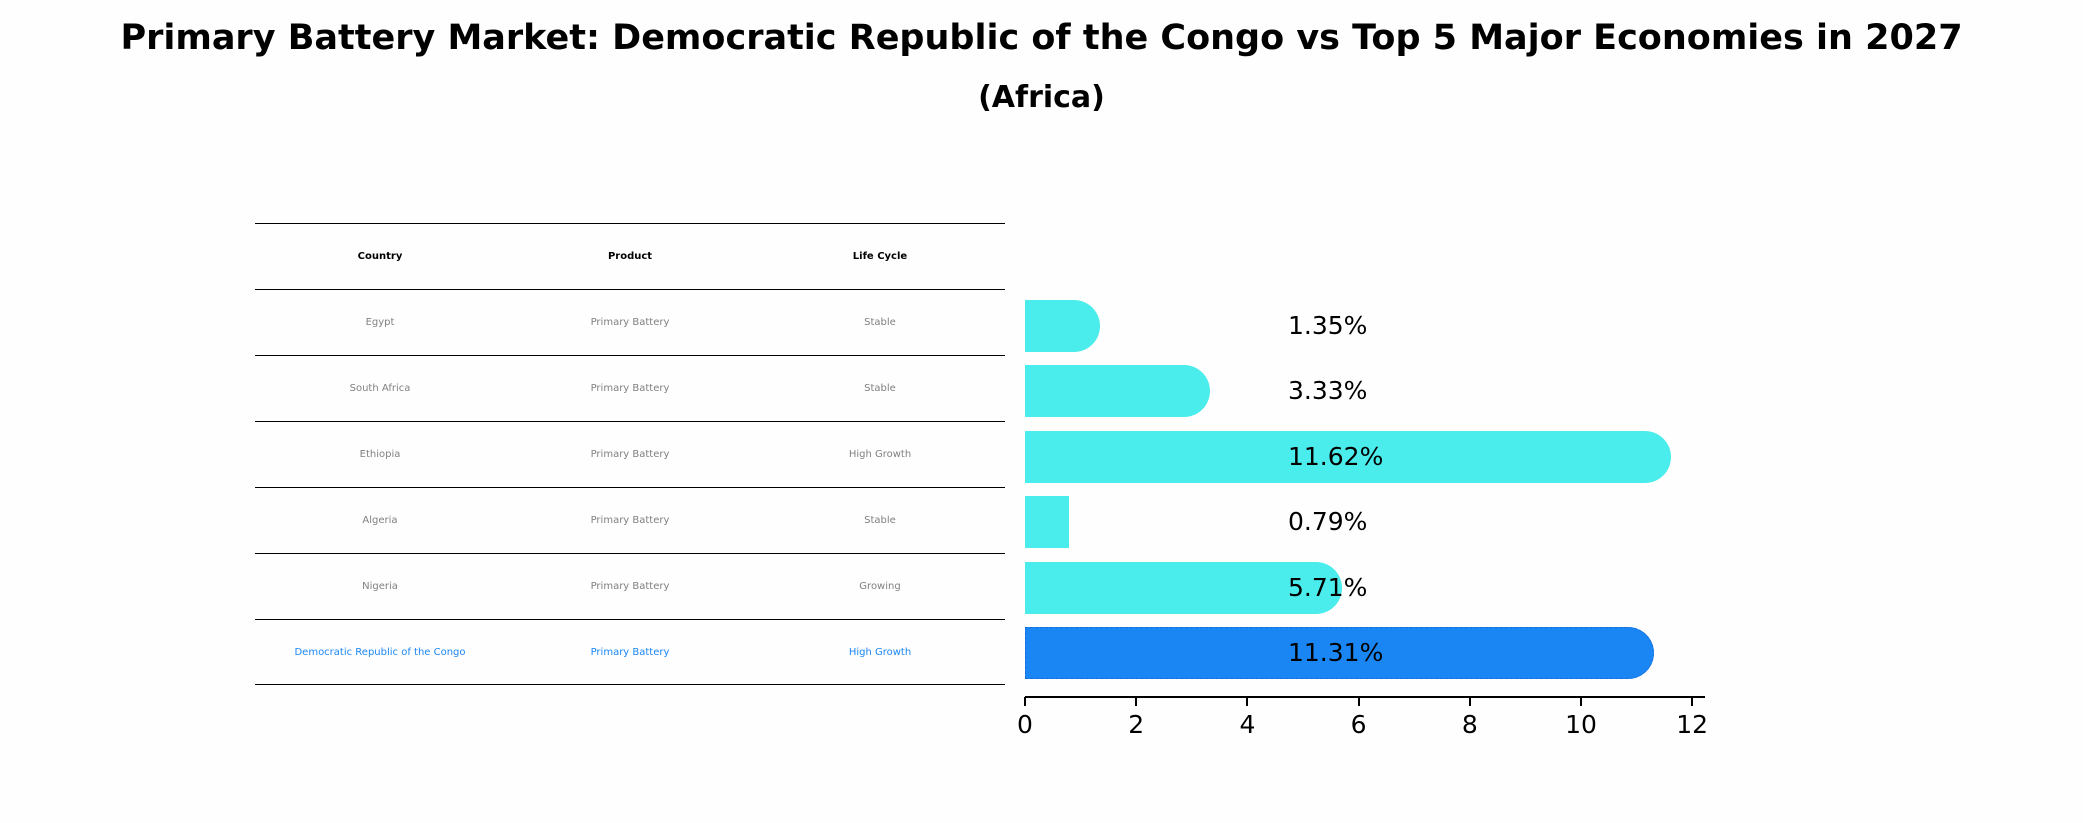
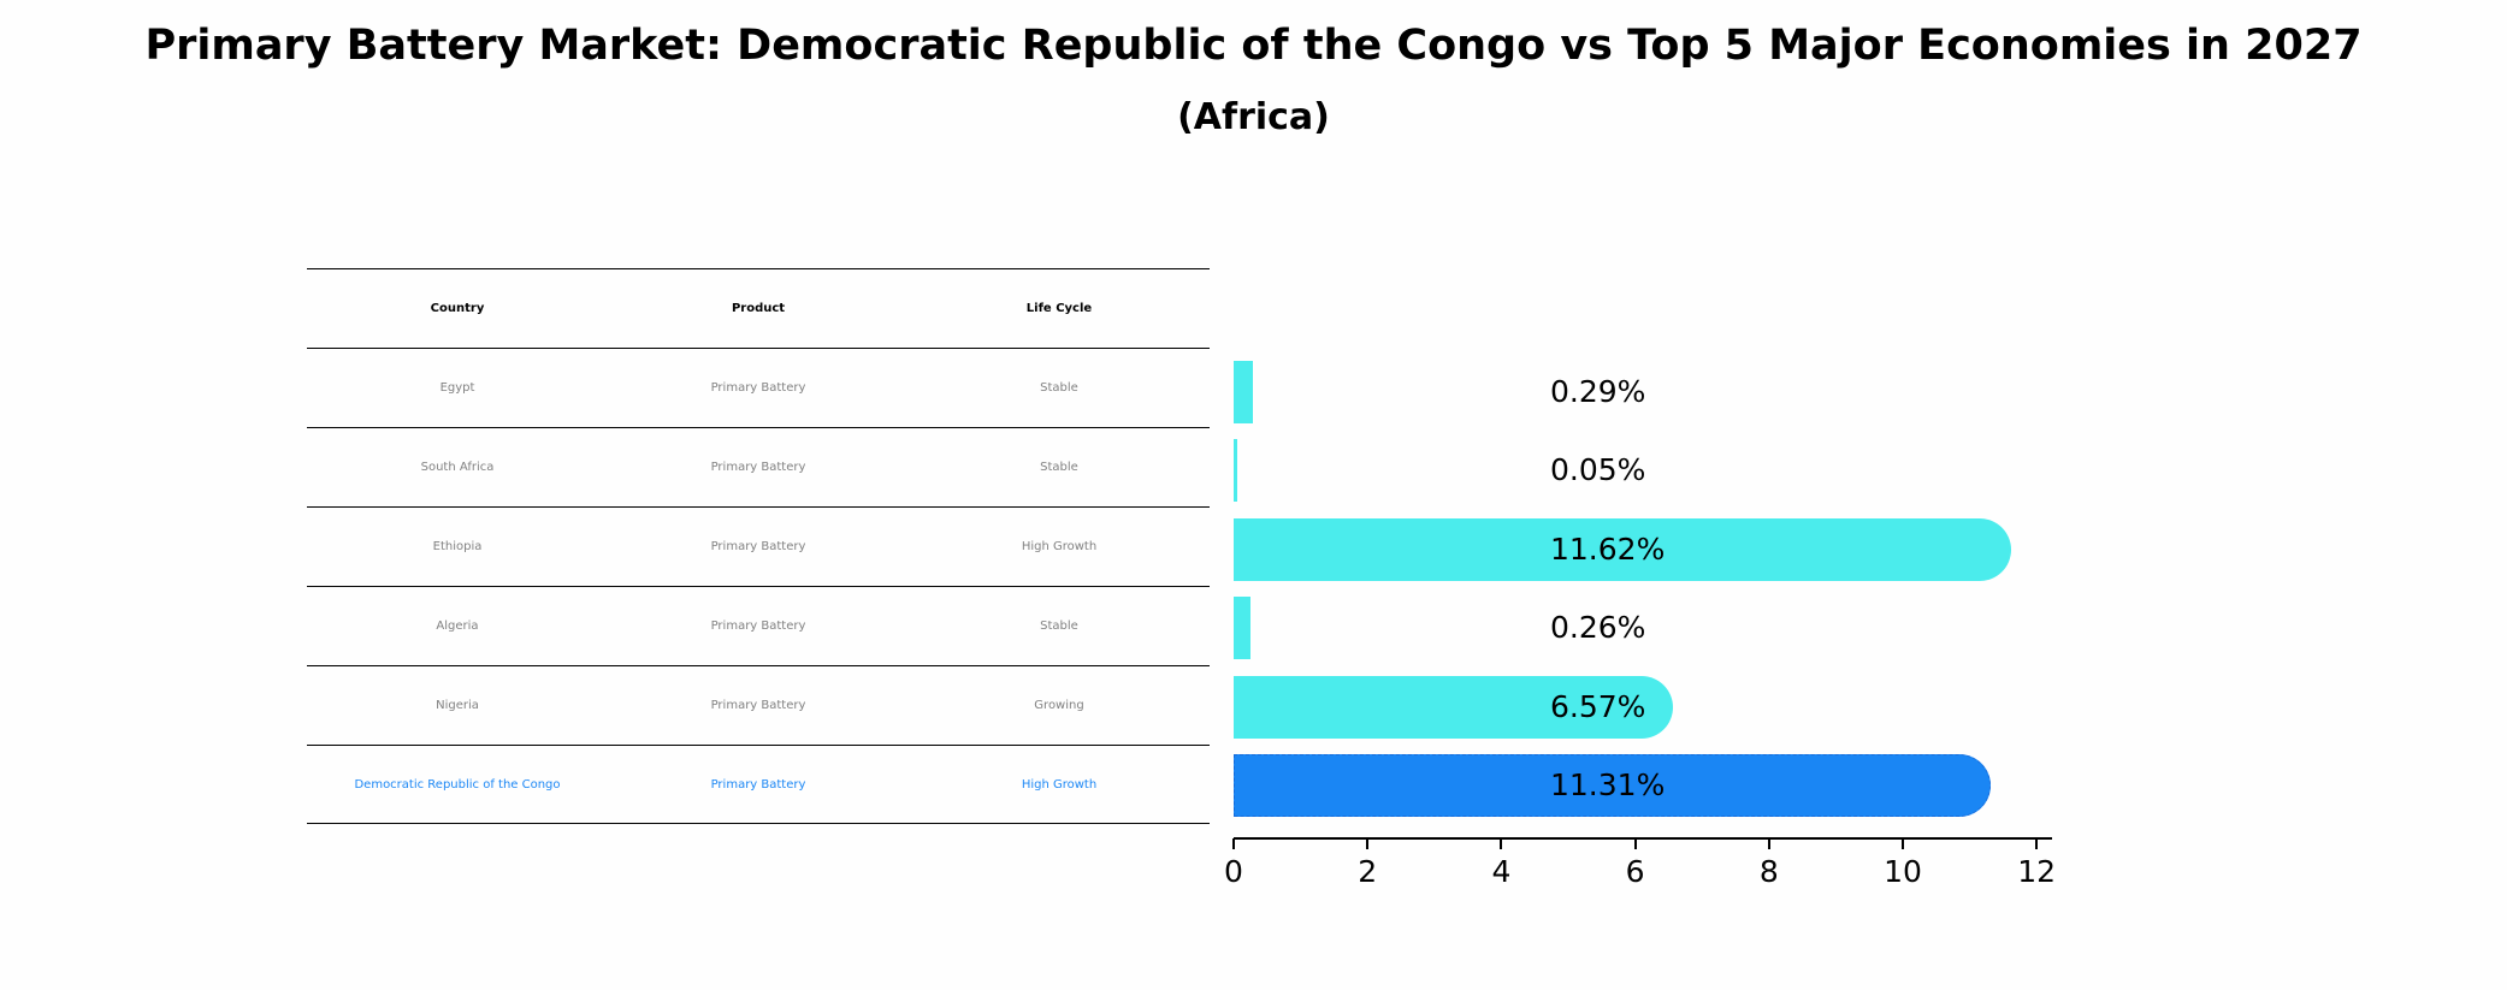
Egypt: 1.35% -> 0.29%
South Africa: 3.33% -> 0.05%
Algeria: 0.79% -> 0.26%
Nigeria: 5.71% -> 6.57%
